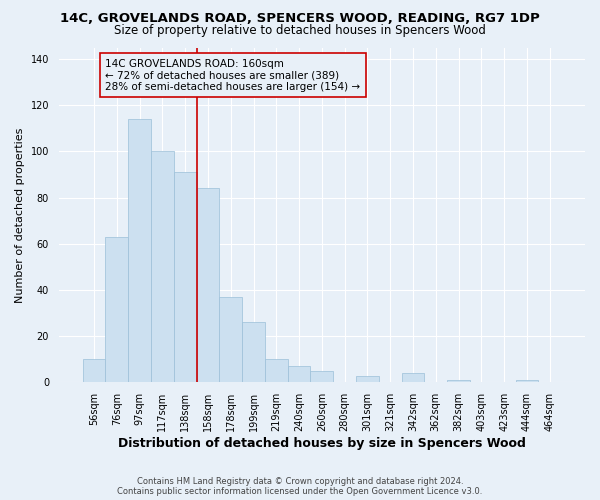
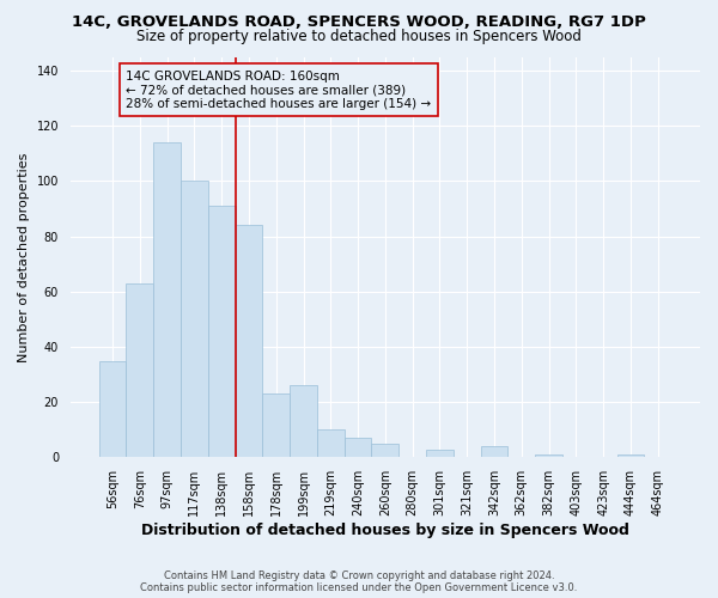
56sqm: 10 -> 35
178sqm: 37 -> 23
